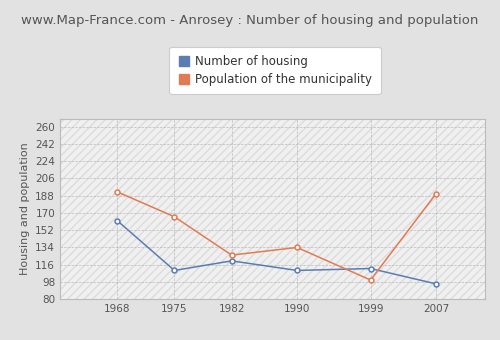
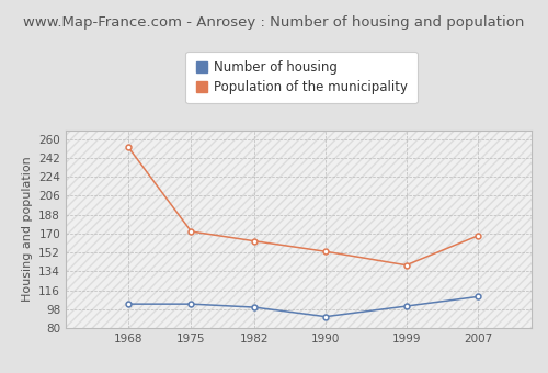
Number of housing/1968: 162 -> 103
Population of the municipality/1968: 192 -> 252
Number of housing/1975: 110 -> 103
Population of the municipality/1975: 166 -> 172
Number of housing/1982: 120 -> 100
Population of the municipality/1982: 126 -> 163
Number of housing/1990: 110 -> 91
Population of the municipality/1990: 134 -> 153
Number of housing/1999: 112 -> 101
Population of the municipality/1999: 100 -> 140
Number of housing/2007: 96 -> 110
Population of the municipality/2007: 190 -> 168
